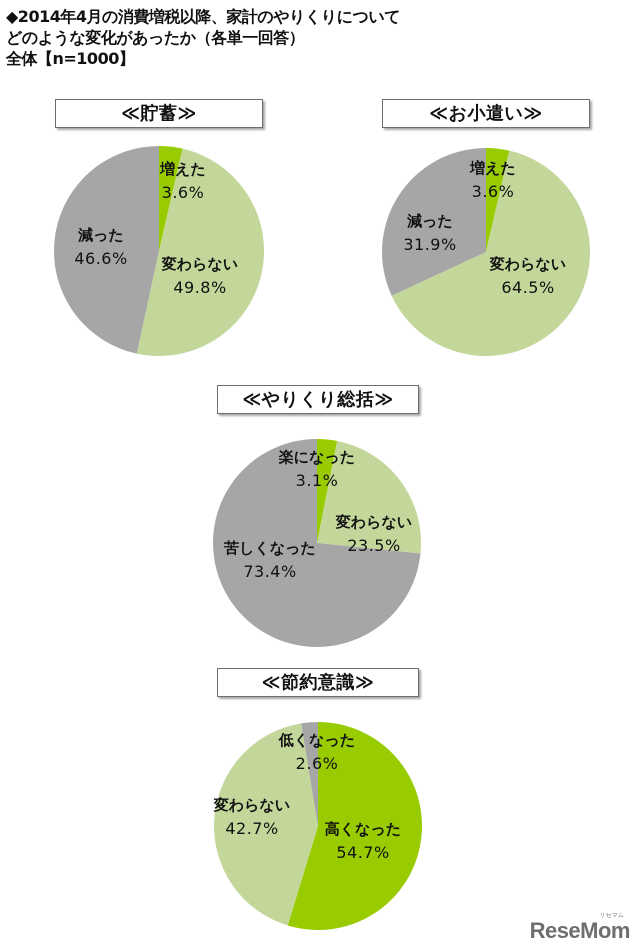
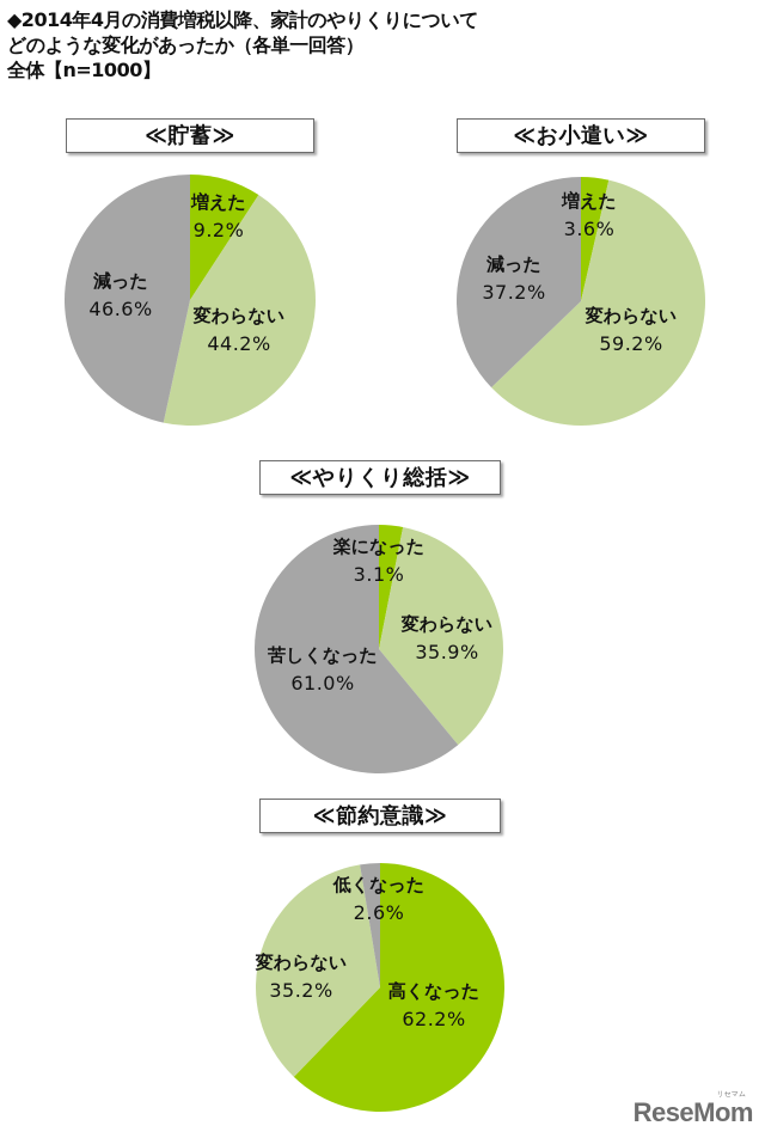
≪貯蓄≫/増えた: 3.6% -> 9.2%
≪貯蓄≫/変わらない: 49.8% -> 44.2%
≪お小遣い≫/変わらない: 64.5% -> 59.2%
≪お小遣い≫/減った: 31.9% -> 37.2%
≪やりくり総括≫/変わらない: 23.5% -> 35.9%
≪やりくり総括≫/苦しくなった: 73.4% -> 61.0%
≪節約意識≫/高くなった: 54.7% -> 62.2%
≪節約意識≫/変わらない: 42.7% -> 35.2%
